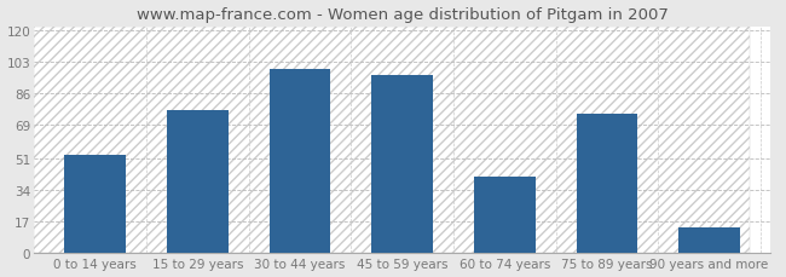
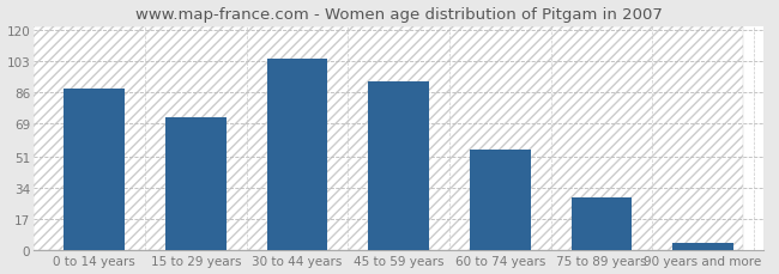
0 to 14 years: 53 -> 88
15 to 29 years: 77 -> 72
30 to 44 years: 99 -> 104
45 to 59 years: 96 -> 92
60 to 74 years: 41 -> 55
75 to 89 years: 75 -> 29
90 years and more: 14 -> 4
